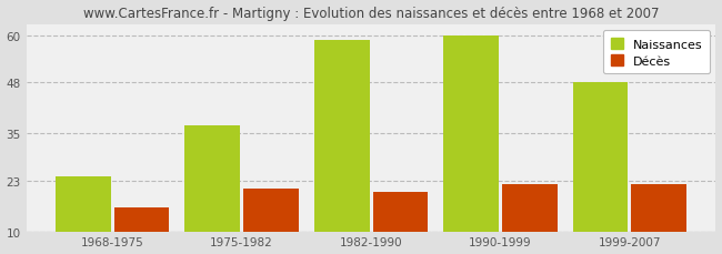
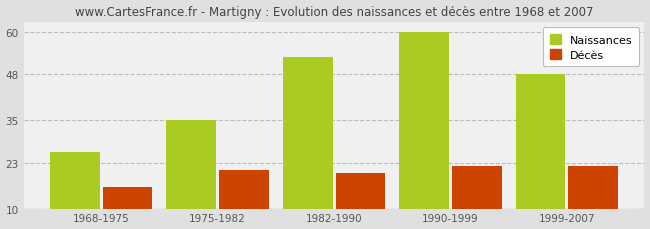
Naissances/1968-1975: 24 -> 26
Naissances/1975-1982: 37 -> 35
Naissances/1982-1990: 59 -> 53
